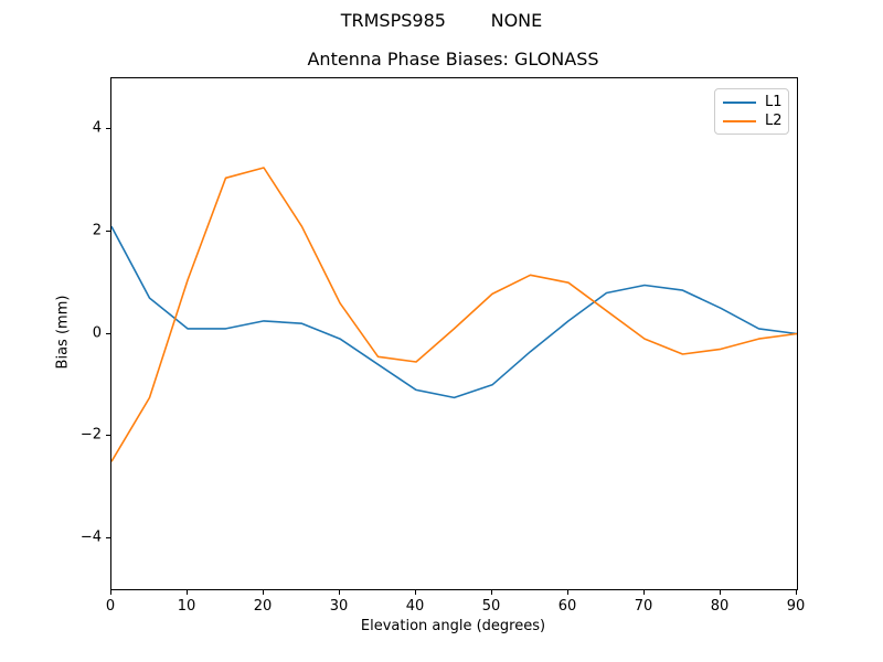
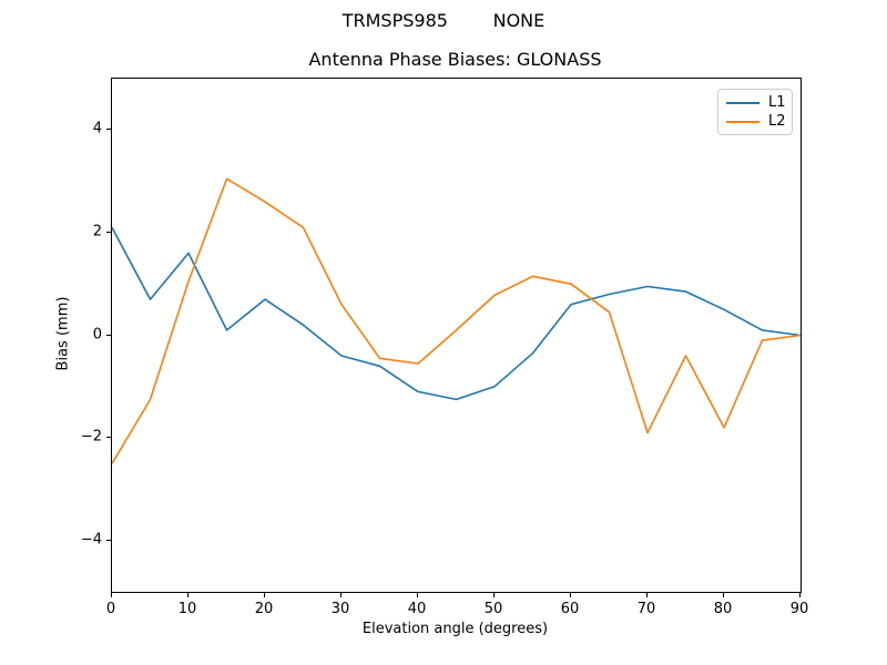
L1/10: 0.1 -> 1.6
L1/20: 0.2 -> 0.7
L2/20: 3.2 -> 2.6
L1/30: -0.1 -> -0.4
L1/60: 0.2 -> 0.6
L2/70: -0.1 -> -1.9
L2/80: -0.3 -> -1.8
